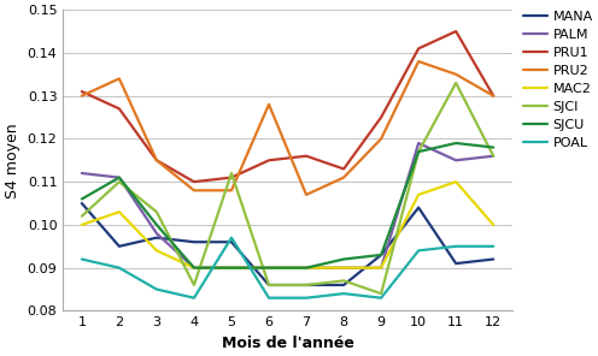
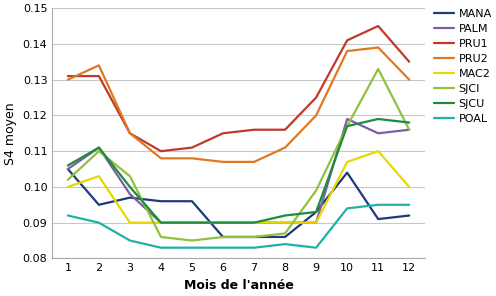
PALM/1: 0.112 -> 0.105
PRU1/2: 0.127 -> 0.131
MAC2/3: 0.094 -> 0.090
SJCI/5: 0.112 -> 0.085
POAL/5: 0.097 -> 0.083
PRU2/6: 0.128 -> 0.107
PRU1/8: 0.113 -> 0.116
SJCI/9: 0.084 -> 0.099
PRU2/11: 0.135 -> 0.139
PRU1/12: 0.130 -> 0.135
